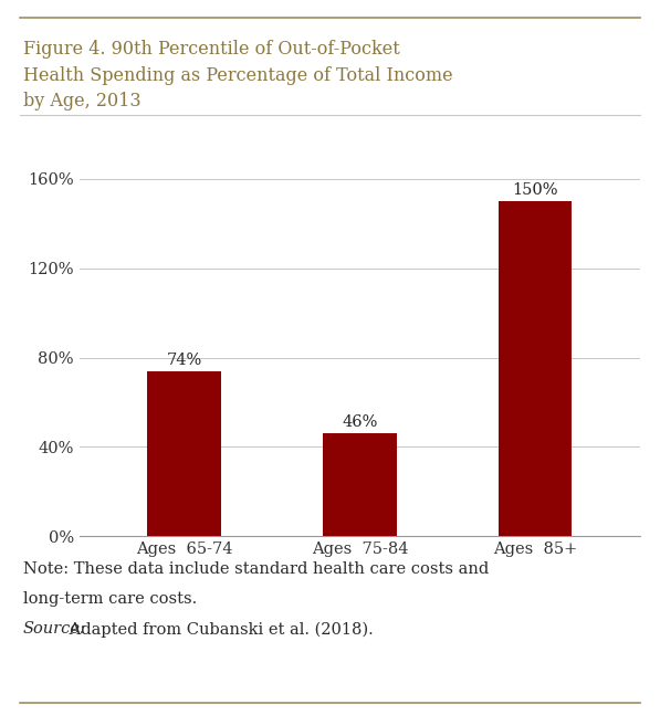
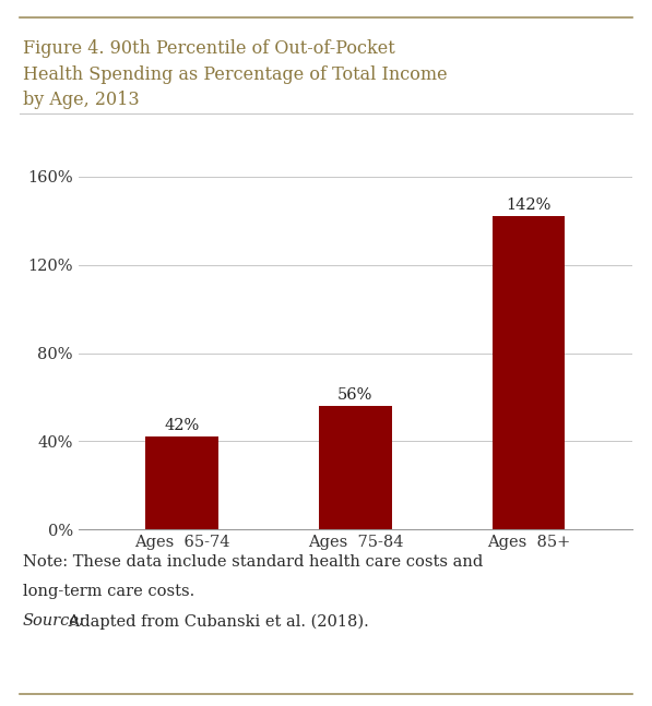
Ages 65-74: 74% -> 42%
Ages 75-84: 46% -> 56%
Ages 85+: 150% -> 142%
